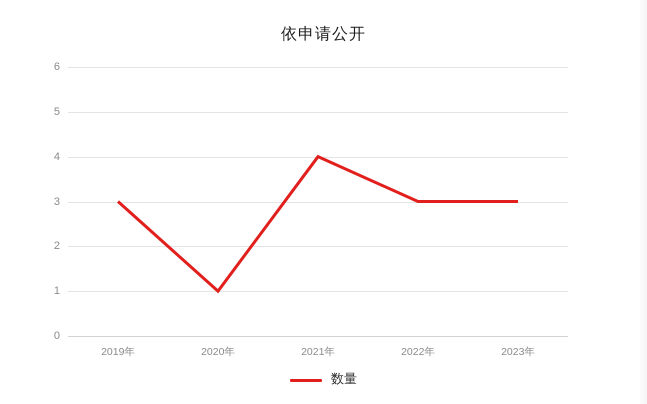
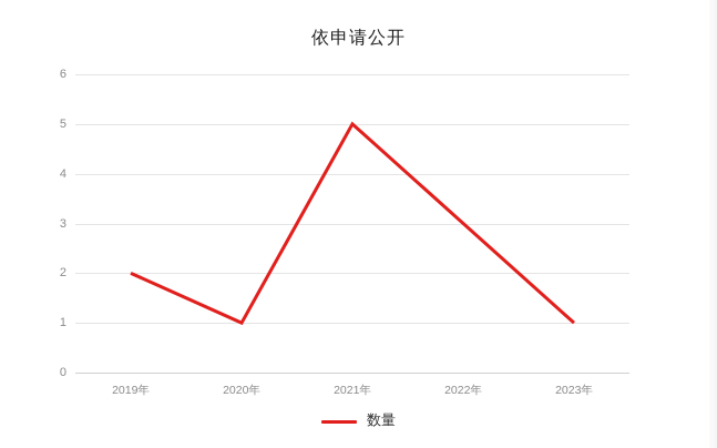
2019年: 3 -> 2
2021年: 4 -> 5
2023年: 3 -> 1
